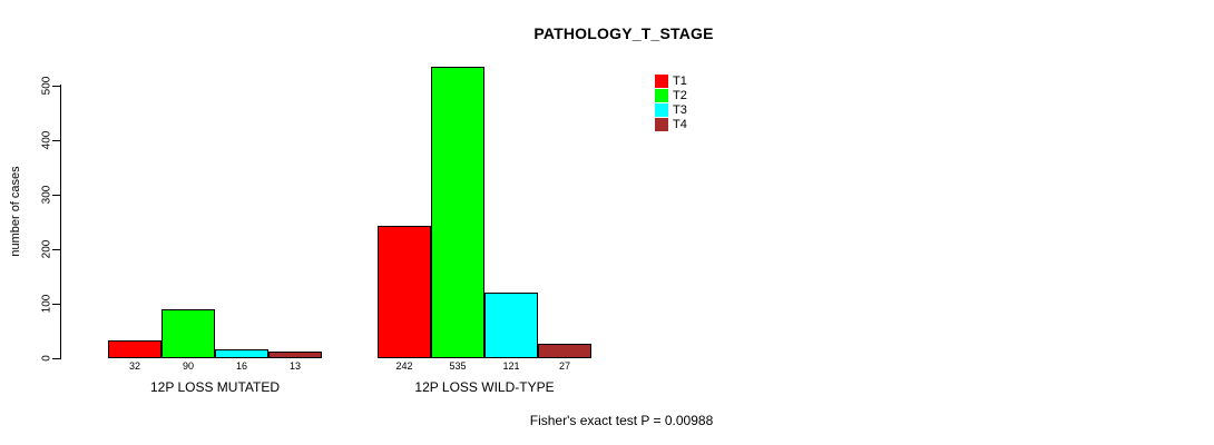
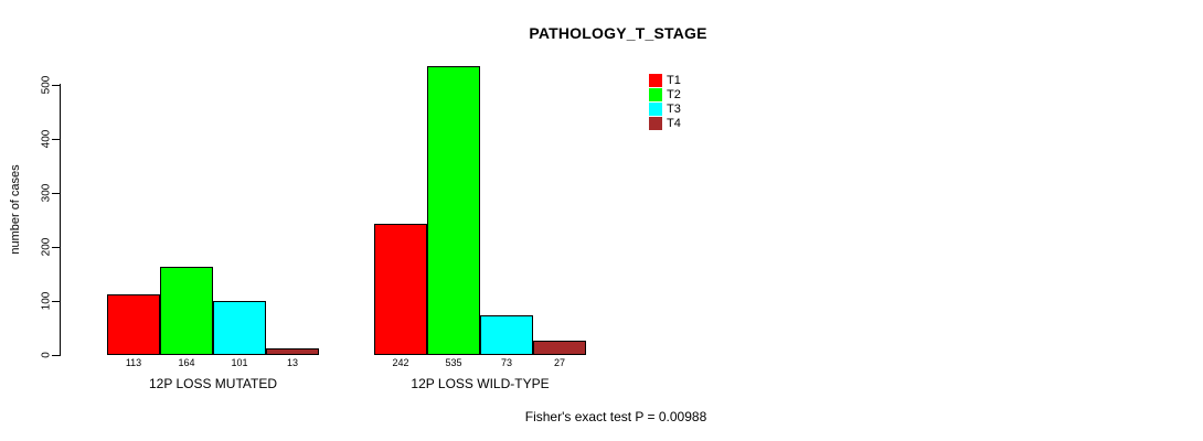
T1/12P LOSS MUTATED: 32 -> 113
T2/12P LOSS MUTATED: 90 -> 164
T3/12P LOSS MUTATED: 16 -> 101
T3/12P LOSS WILD-TYPE: 121 -> 73
